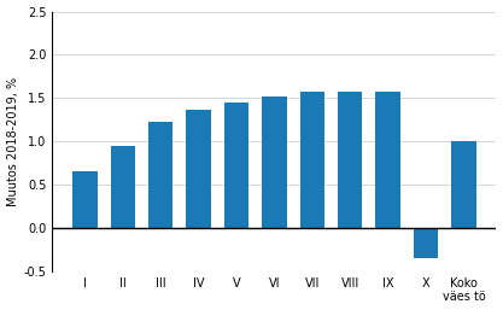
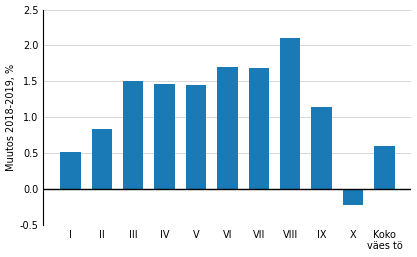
I: 0.65 -> 0.52
II: 0.95 -> 0.84
III: 1.22 -> 1.50
IV: 1.37 -> 1.46
VI: 1.52 -> 1.70
VII: 1.58 -> 1.68
VIII: 1.58 -> 2.10
IX: 1.57 -> 1.14
X: -0.35 -> -0.22
Koko väes tö: 1.00 -> 0.60
